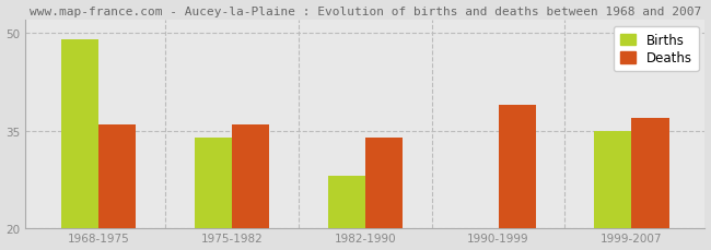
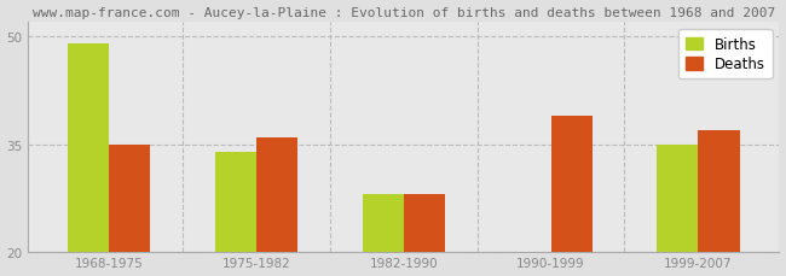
Deaths/1968-1975: 36 -> 35
Deaths/1982-1990: 34 -> 28
